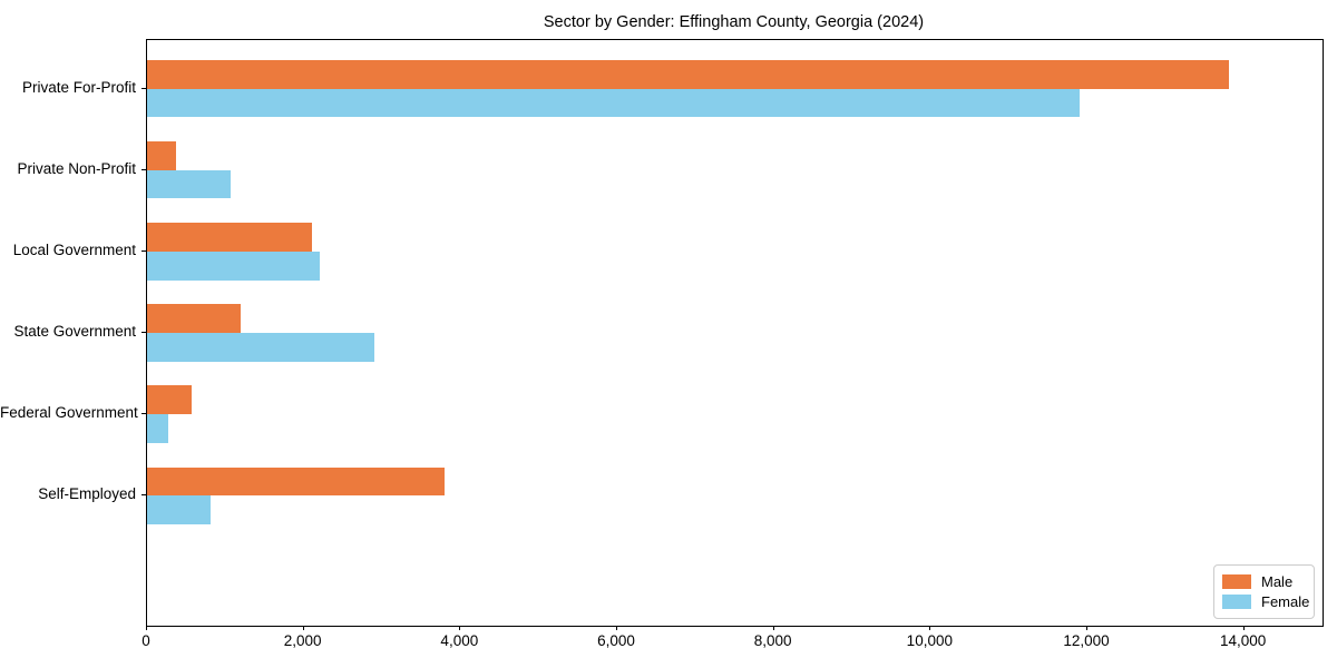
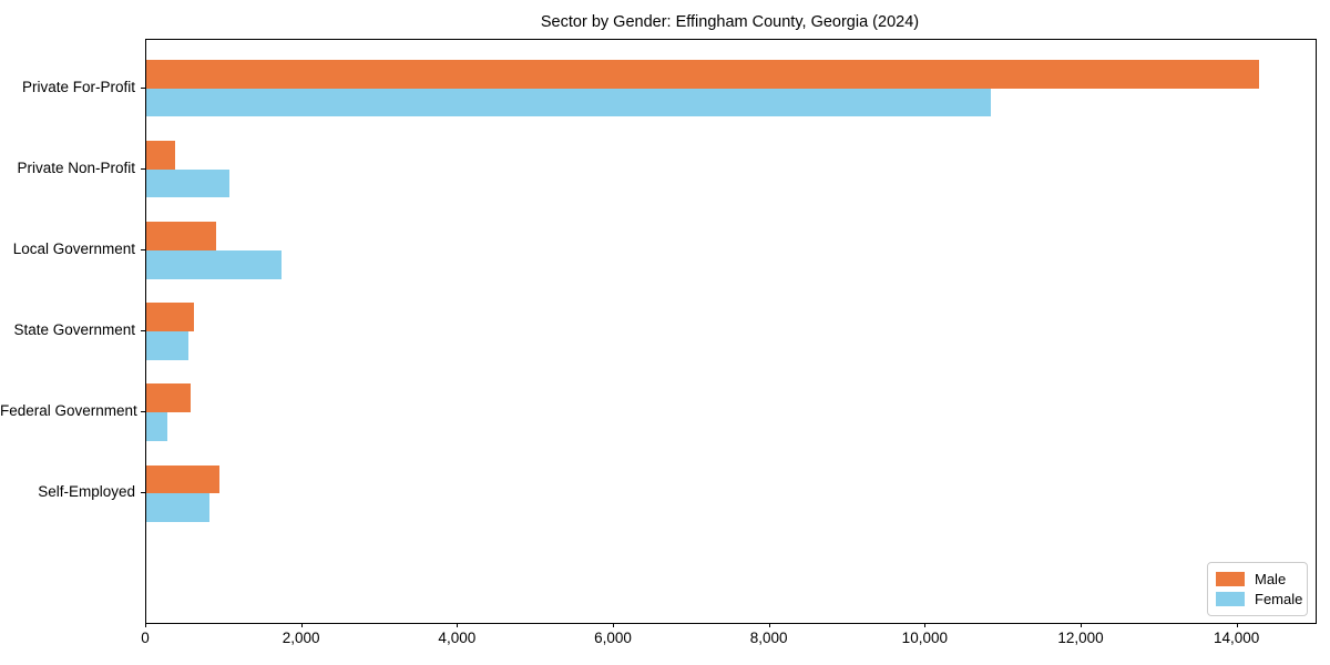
Male/Private For-Profit: 13800 -> 14300
Female/Private For-Profit: 11900 -> 10800
Male/Local Government: 2100 -> 900
Female/Local Government: 2200 -> 1700
Male/State Government: 1200 -> 600
Female/State Government: 2900 -> 500
Male/Self-Employed: 3800 -> 900
